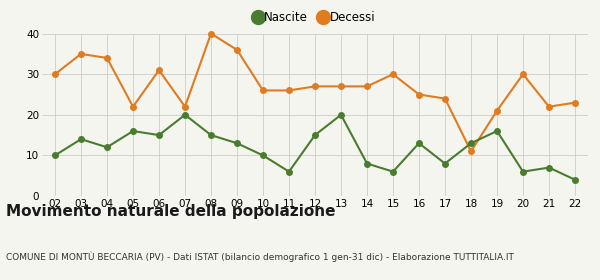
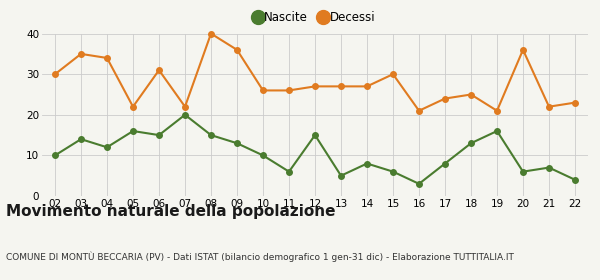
Nascite/13: 20 -> 5
Nascite/16: 13 -> 3
Decessi/16: 25 -> 21
Decessi/18: 11 -> 25
Decessi/20: 30 -> 36
